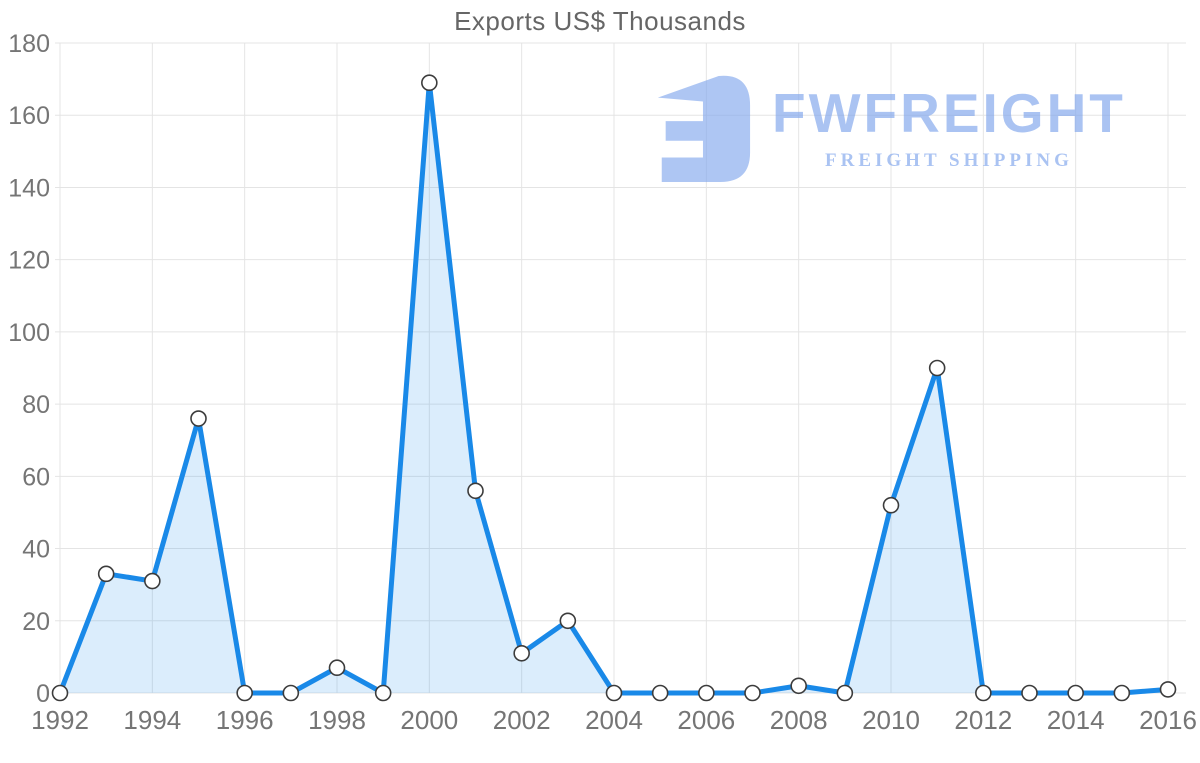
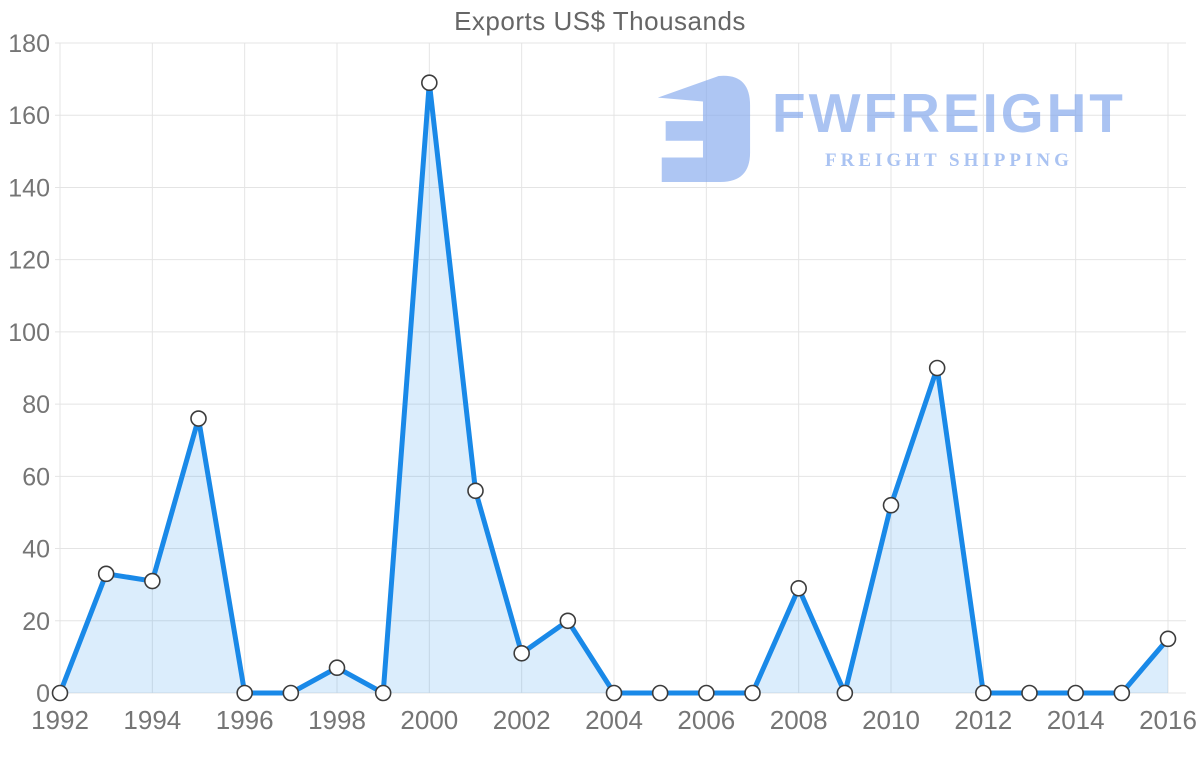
2008: 2 -> 29
2016: 1 -> 15
